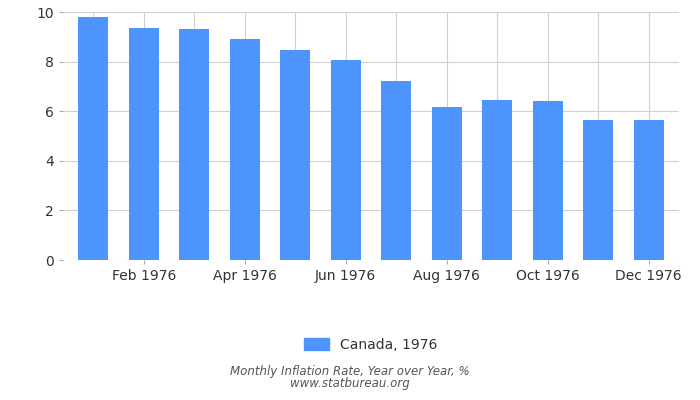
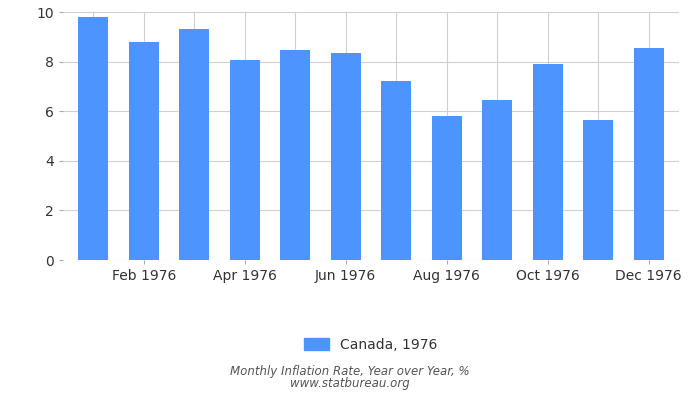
Feb 1976: 9.35 -> 8.80
Apr 1976: 8.90 -> 8.05
Jun 1976: 8.05 -> 8.35
Aug 1976: 6.15 -> 5.80
Oct 1976: 6.40 -> 7.90
Dec 1976: 5.65 -> 8.55
